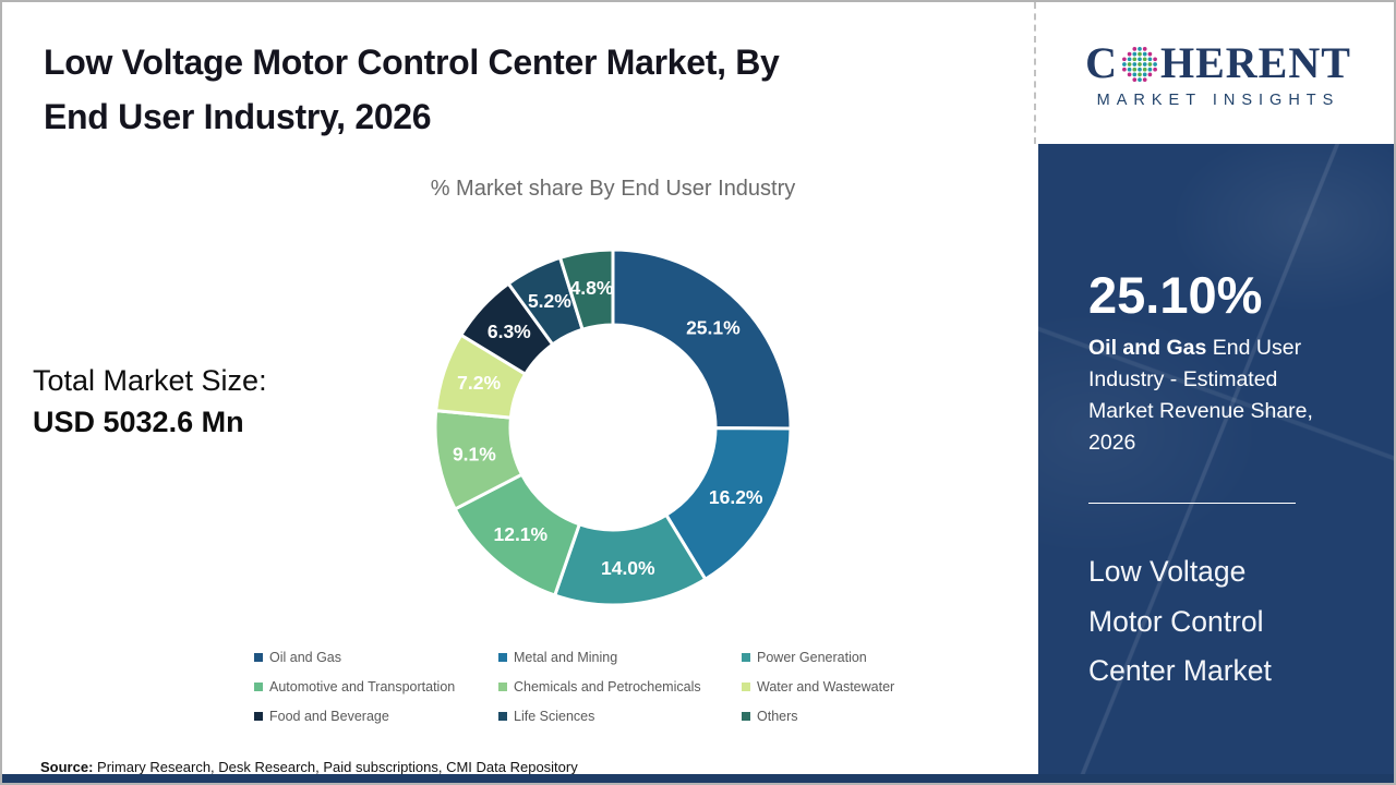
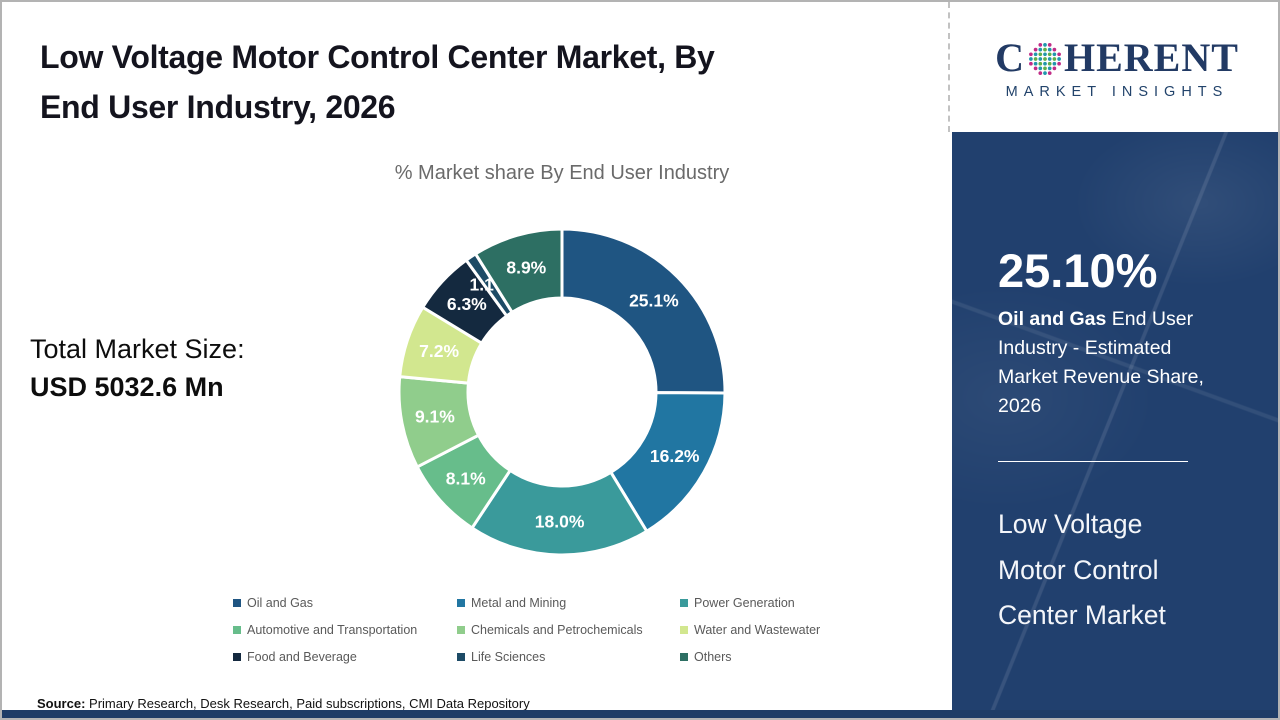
Power Generation: 14.0% -> 18.0%
Automotive and Transportation: 12.1% -> 8.1%
Life Sciences: 5.2% -> 1.1%
Others: 4.8% -> 8.9%
